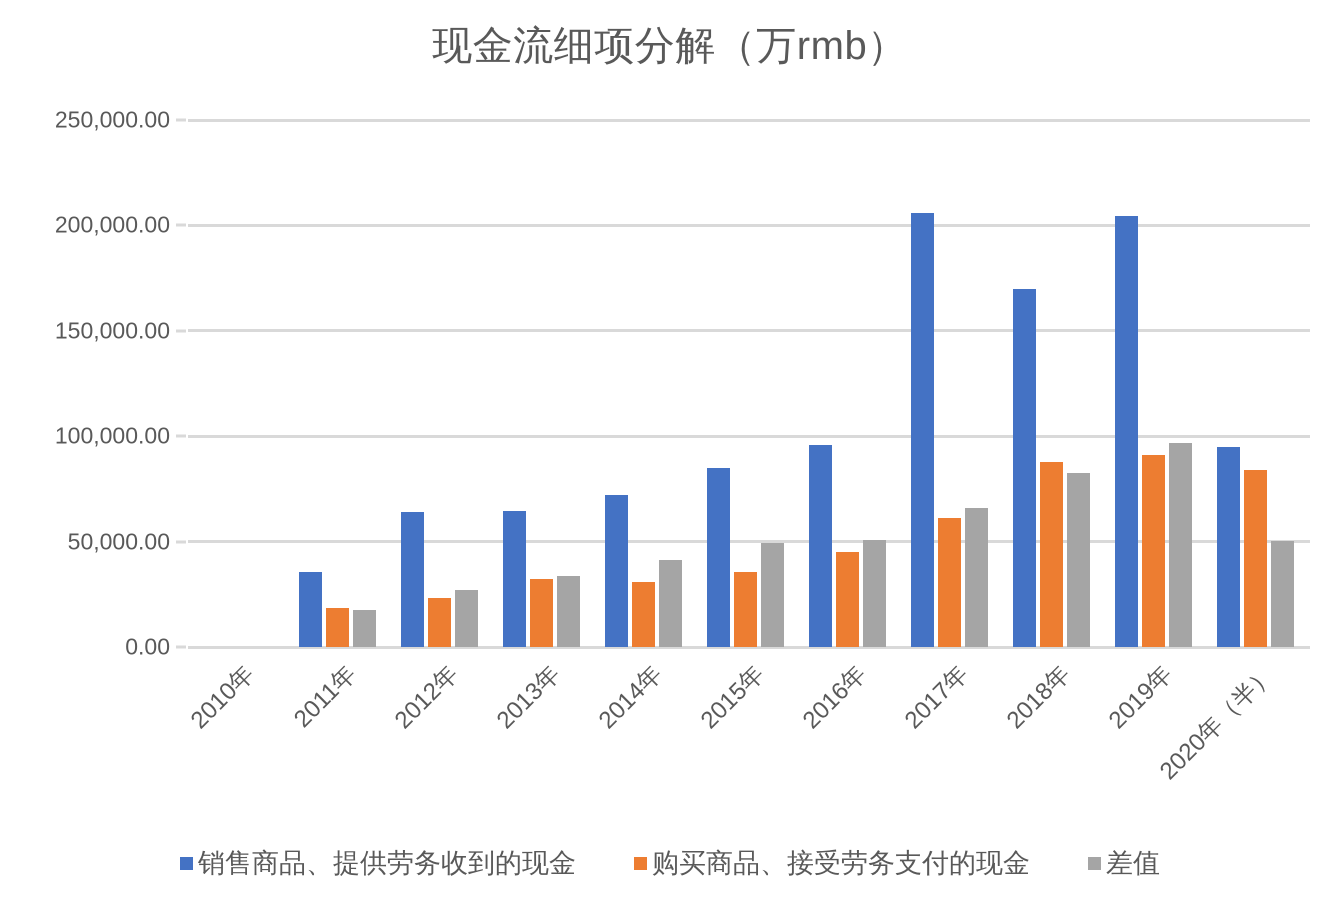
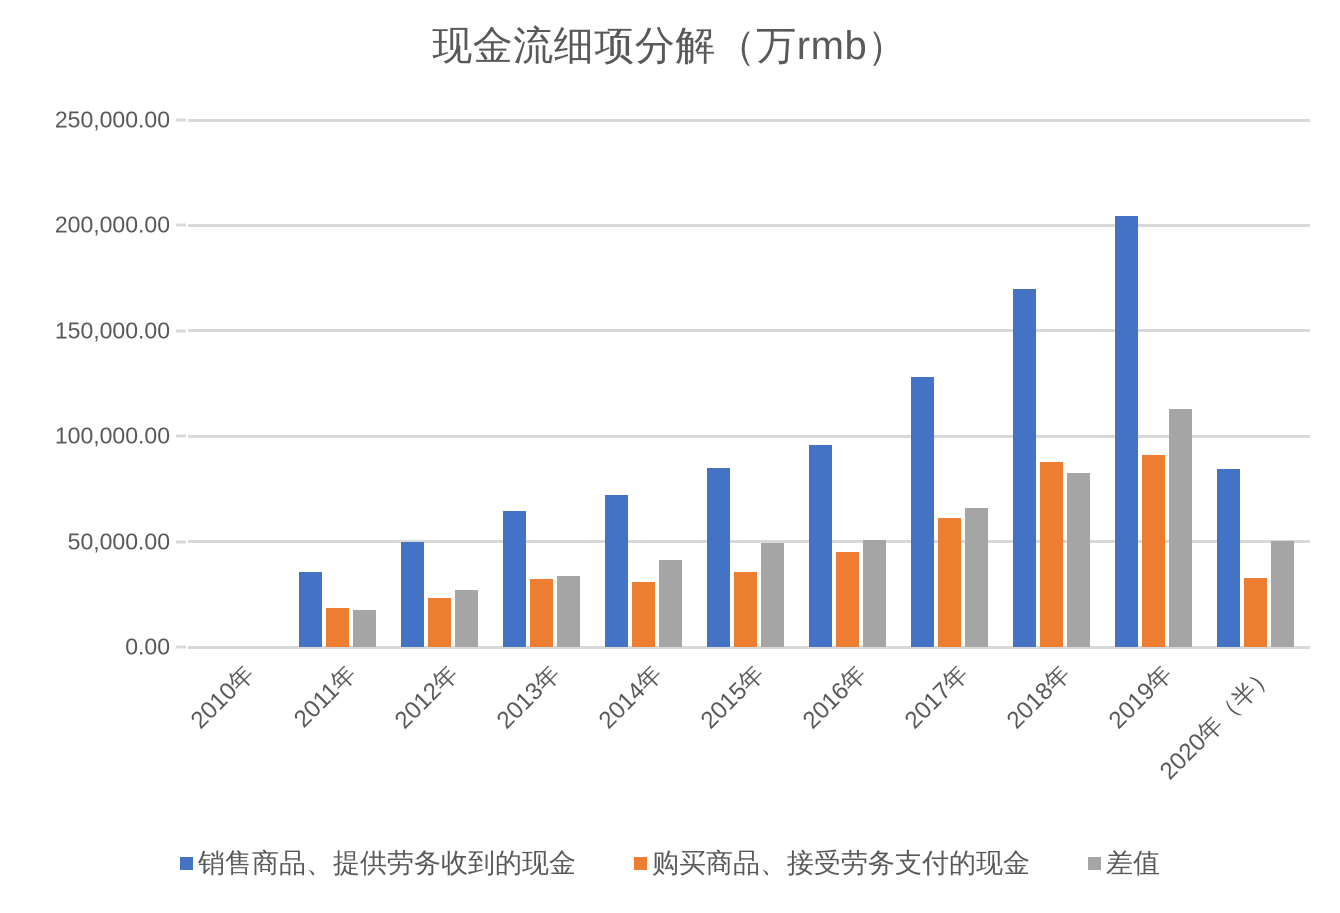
销售商品、提供劳务收到的现金/2012年: 64000 -> 50000
销售商品、提供劳务收到的现金/2017年: 206000 -> 128000
差值/2019年: 97000 -> 113000
销售商品、提供劳务收到的现金/2020年（半）: 95000 -> 84000
购买商品、接受劳务支付的现金/2020年（半）: 84000 -> 33000
